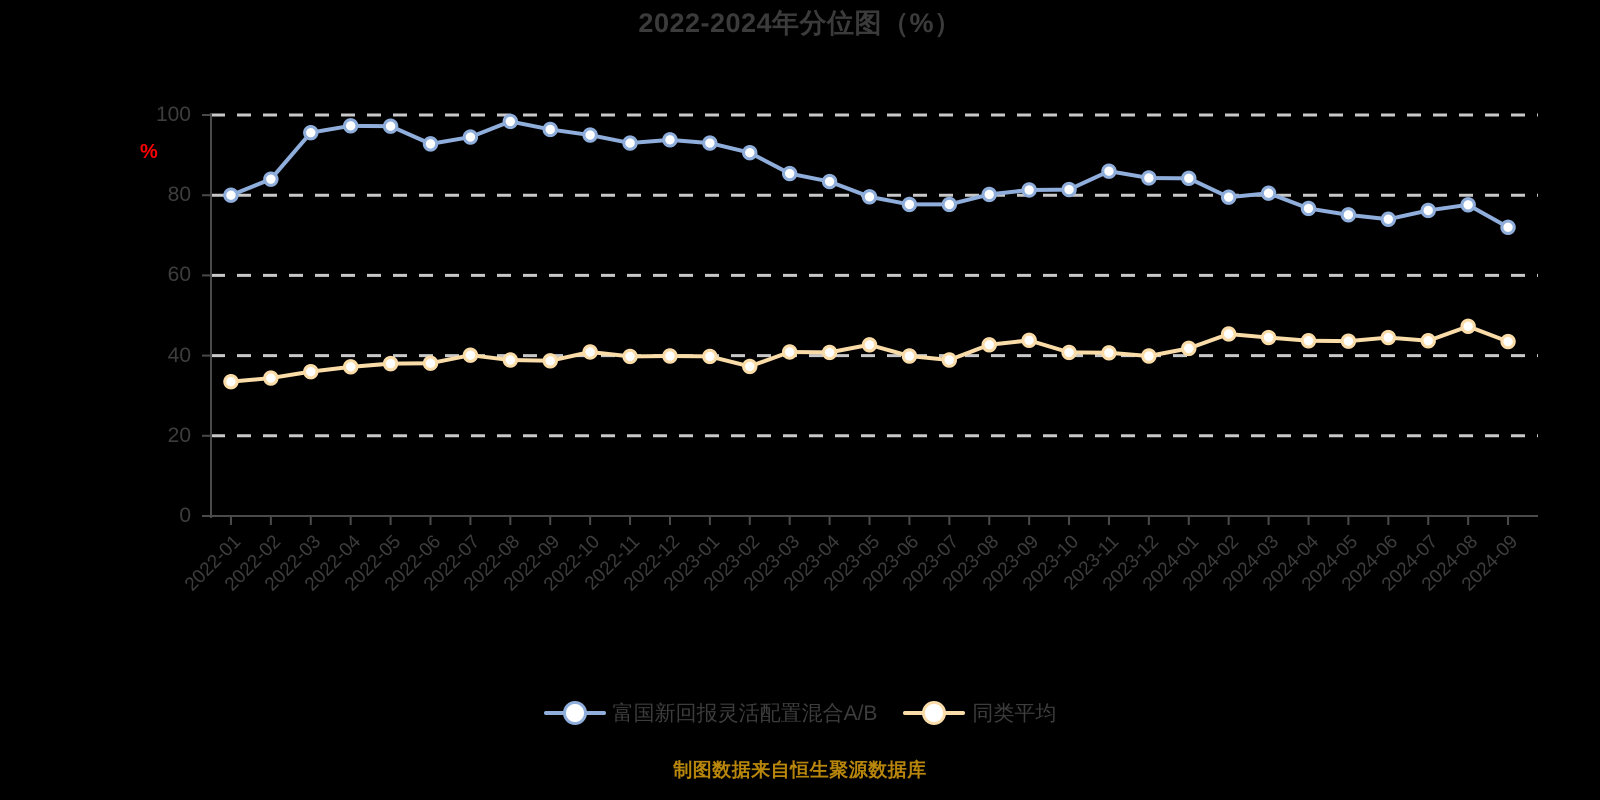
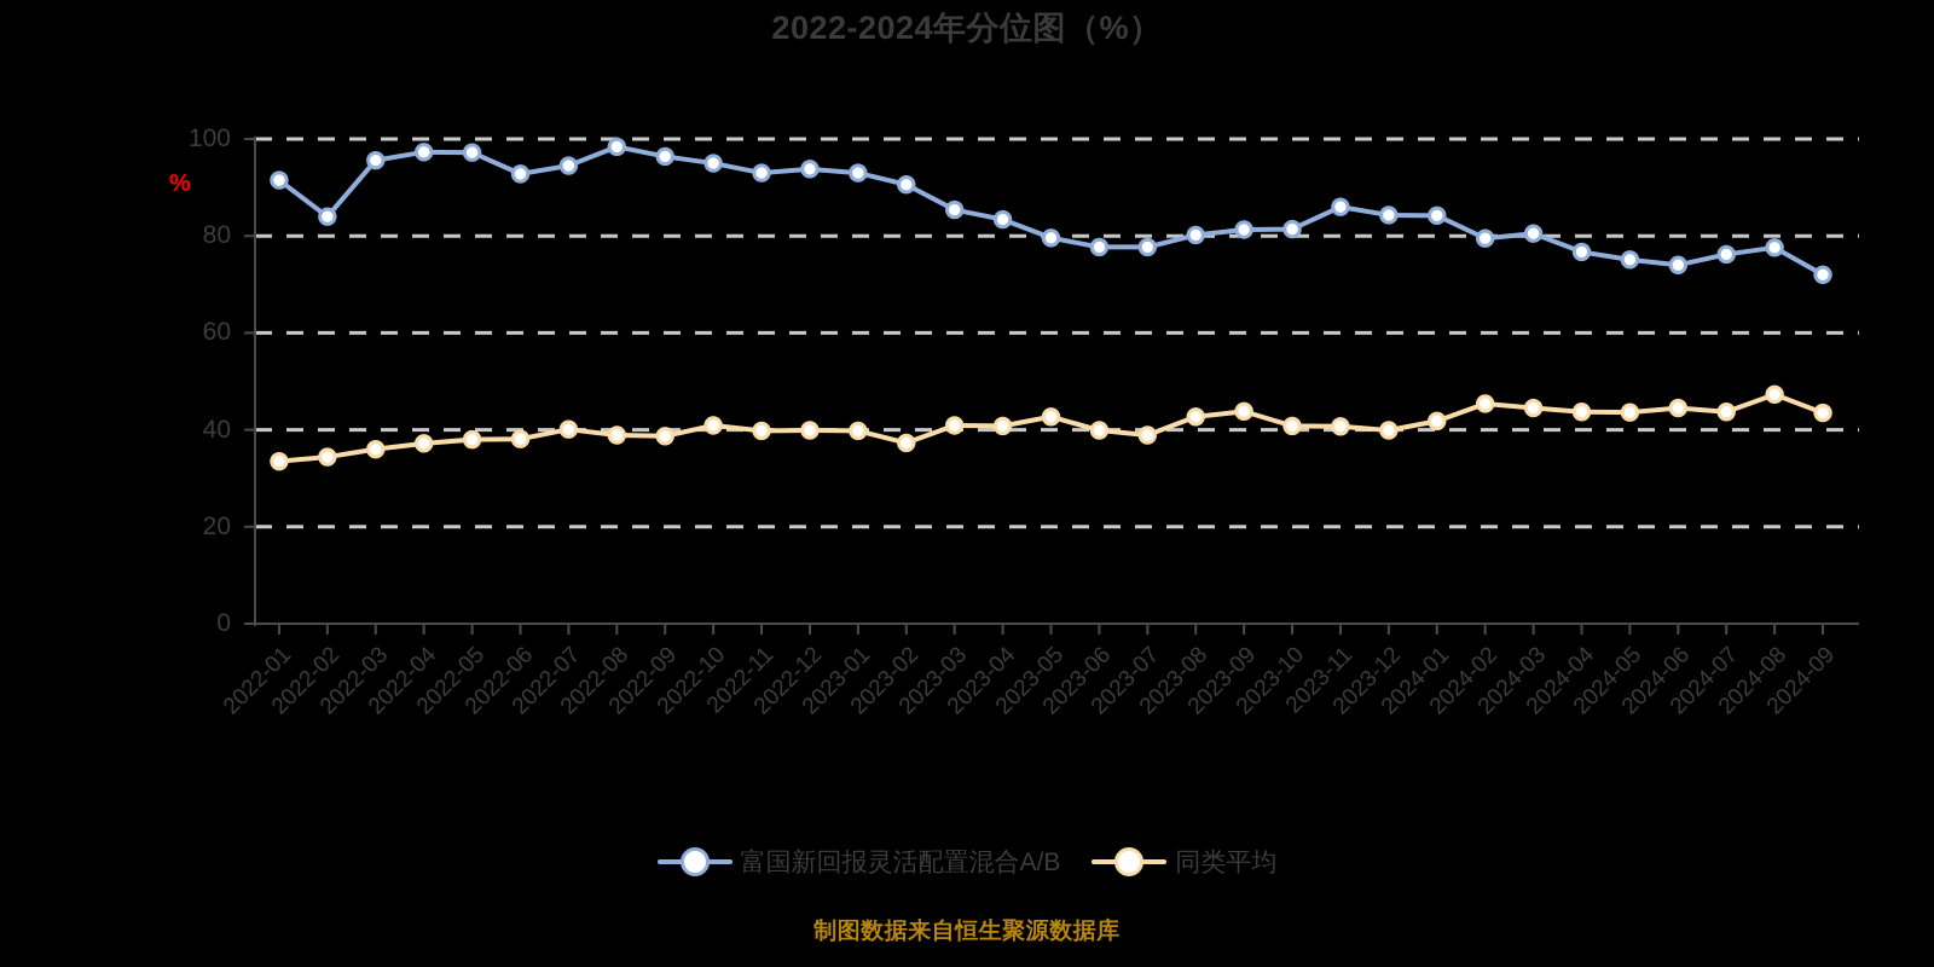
富国新回报灵活配置混合A/B/2022-01: 80 -> 92
